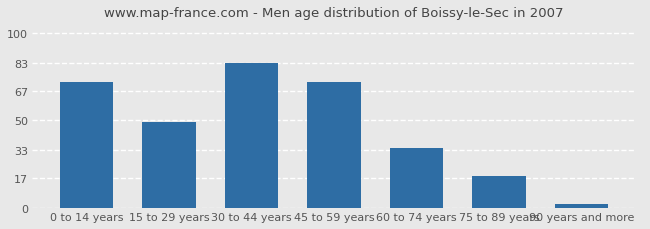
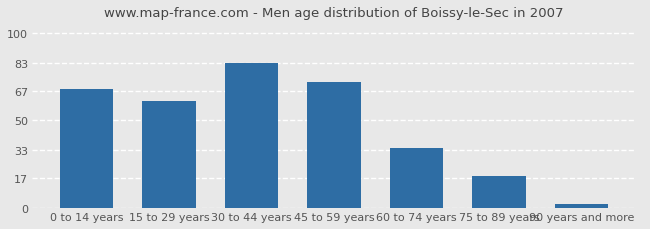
0 to 14 years: 72 -> 68
15 to 29 years: 49 -> 61
